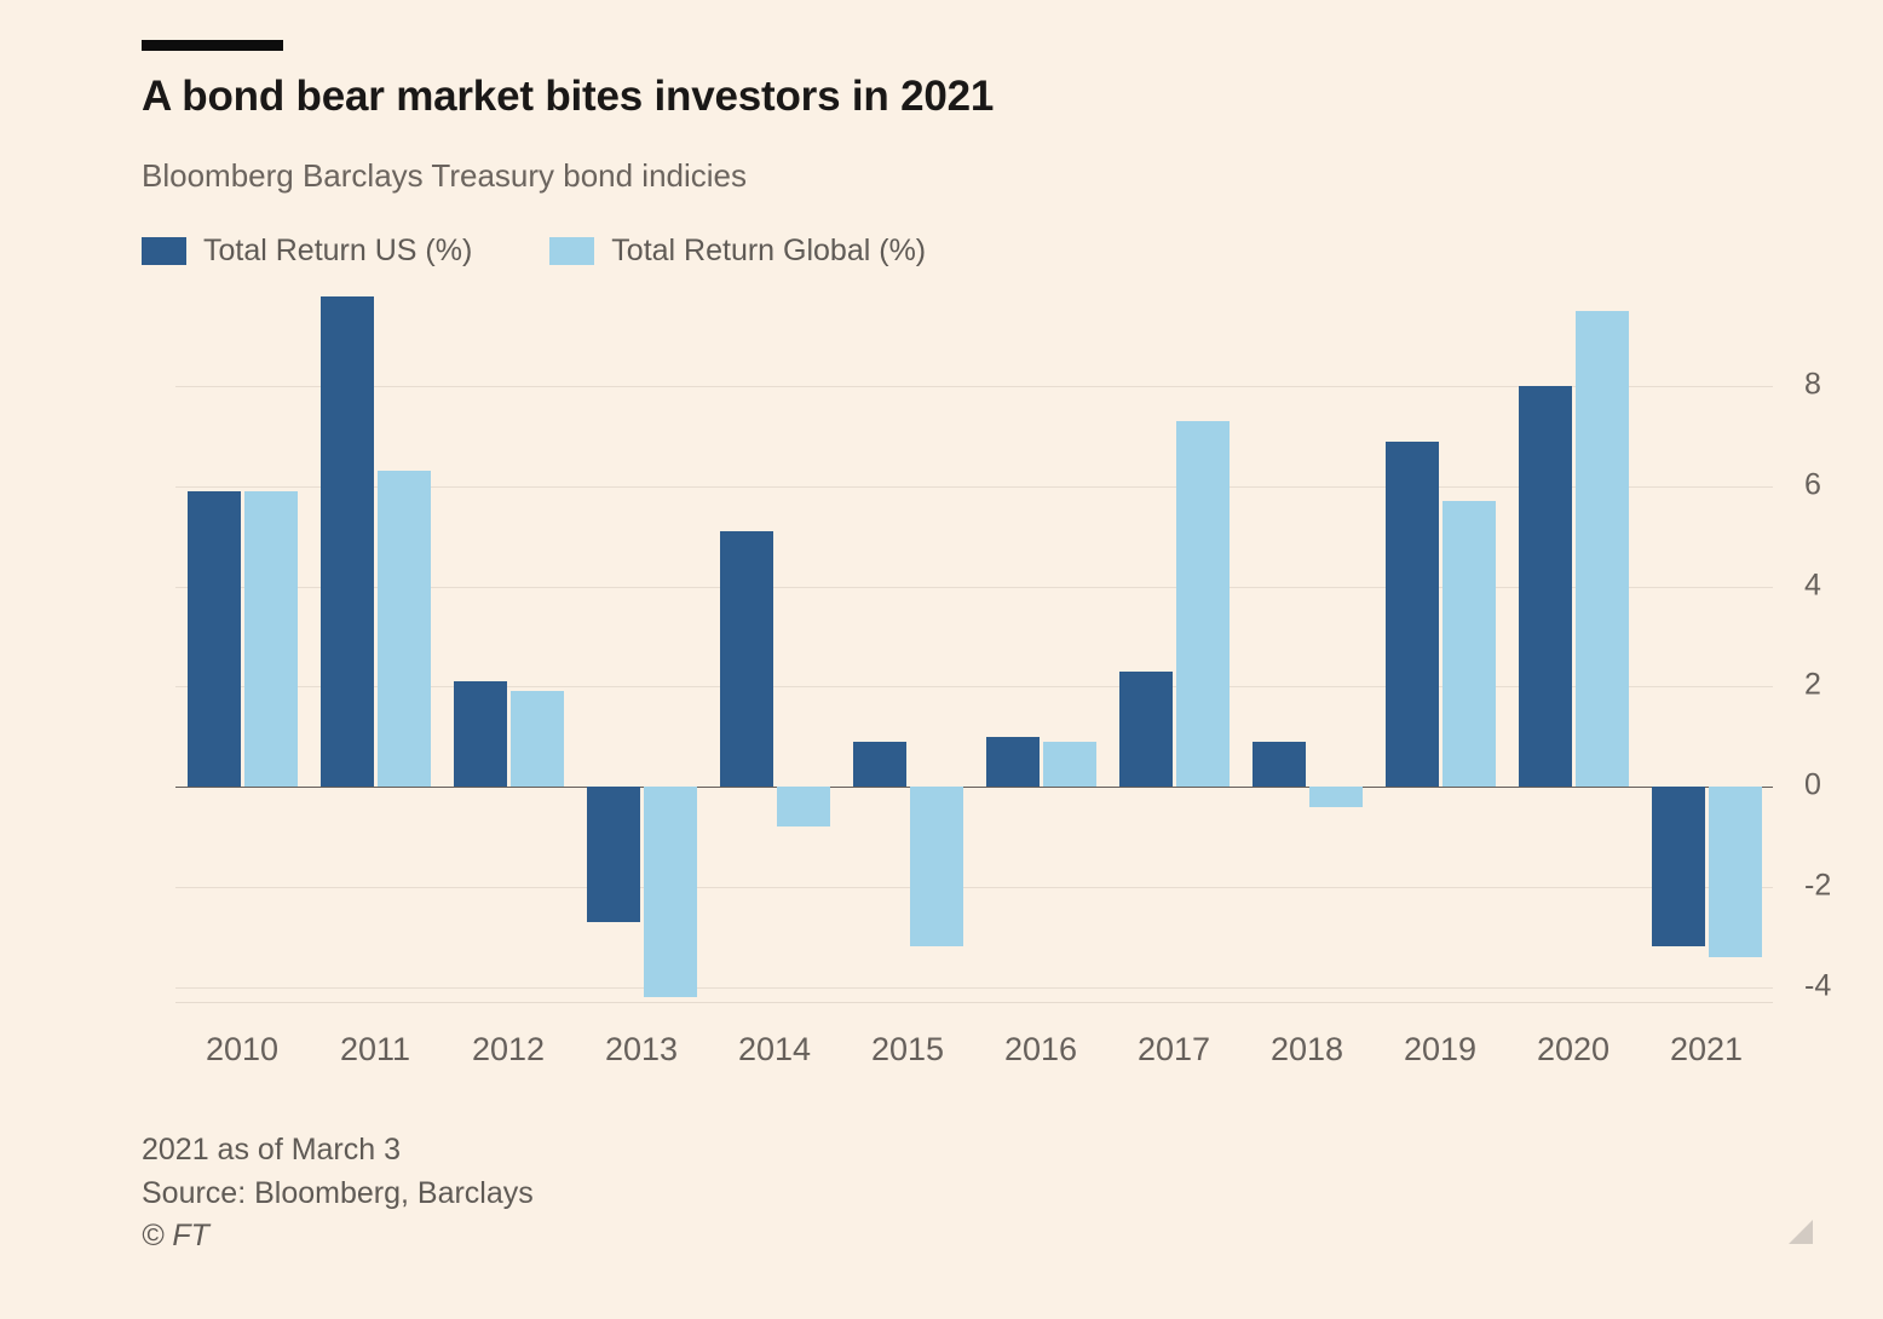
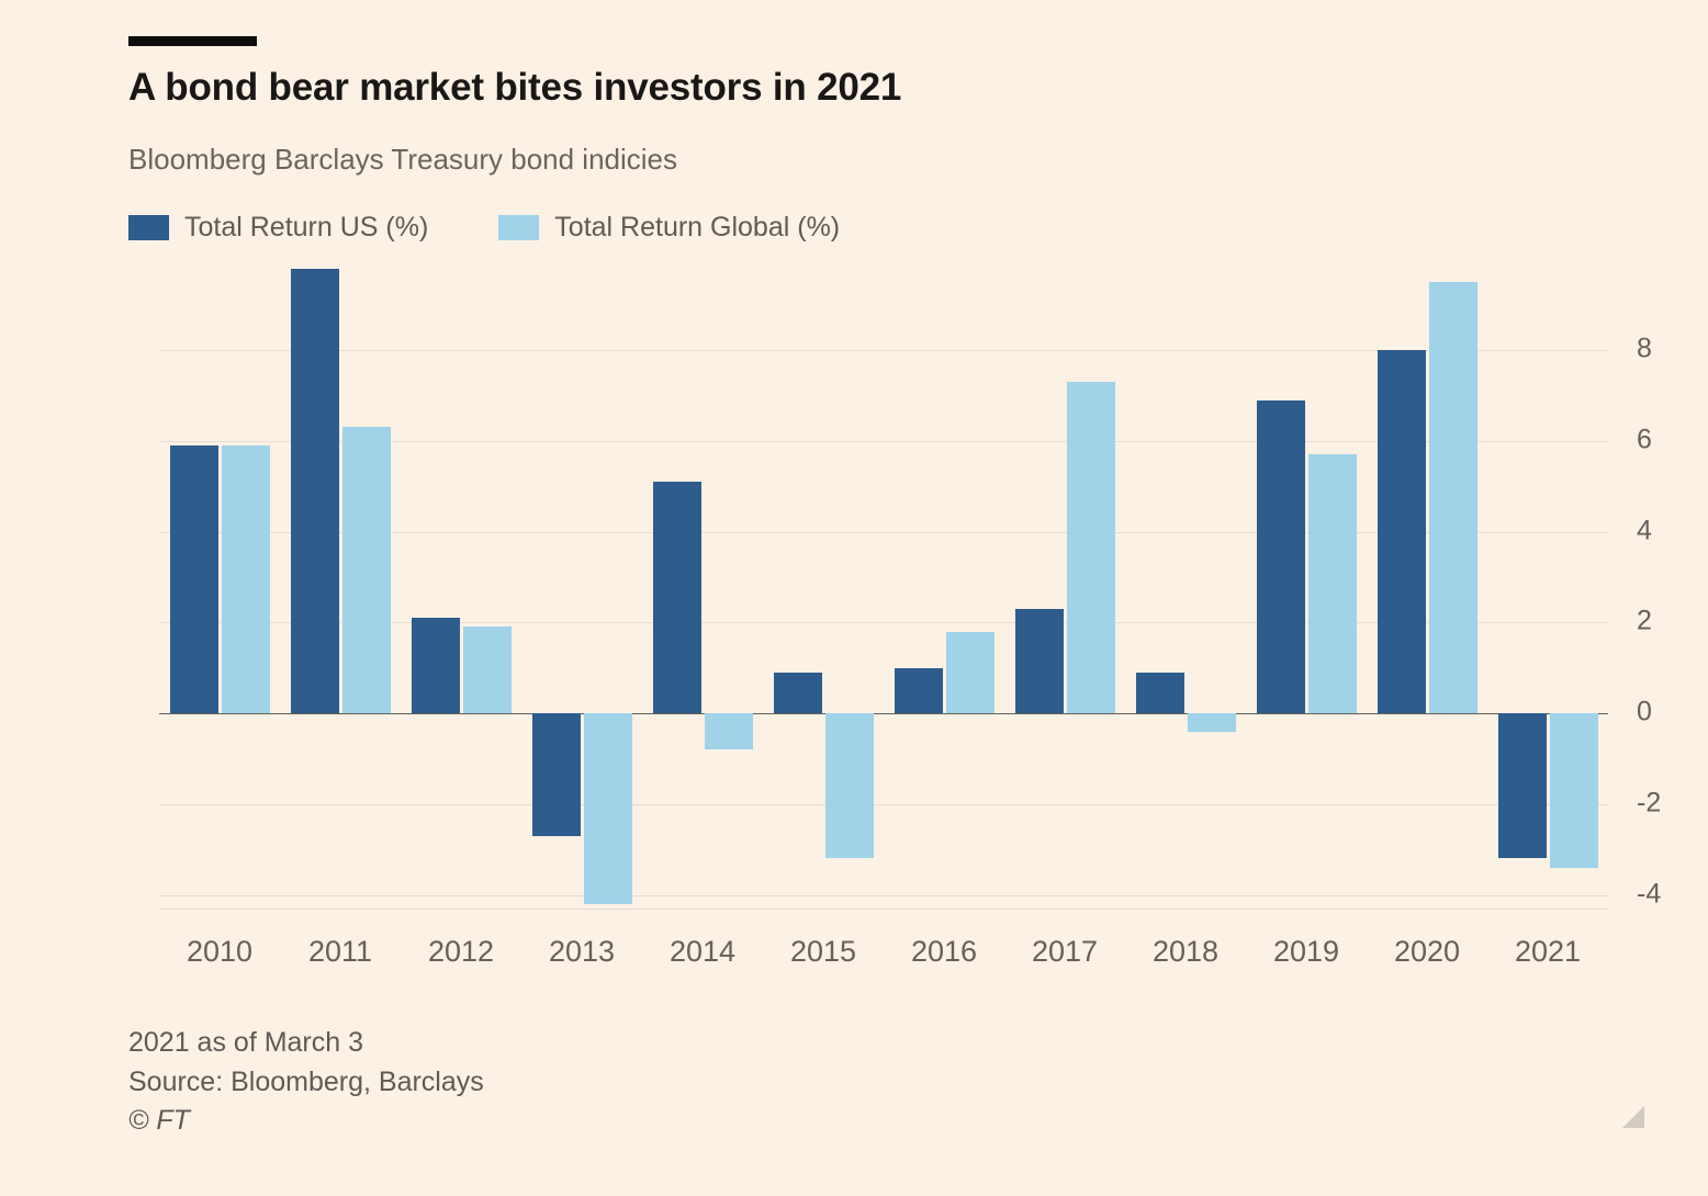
Total Return Global (%)/2016: 0.9 -> 1.8
